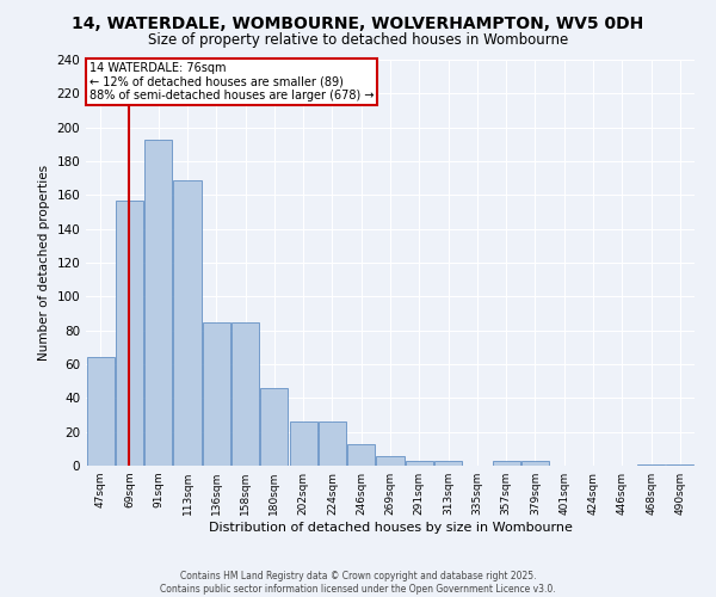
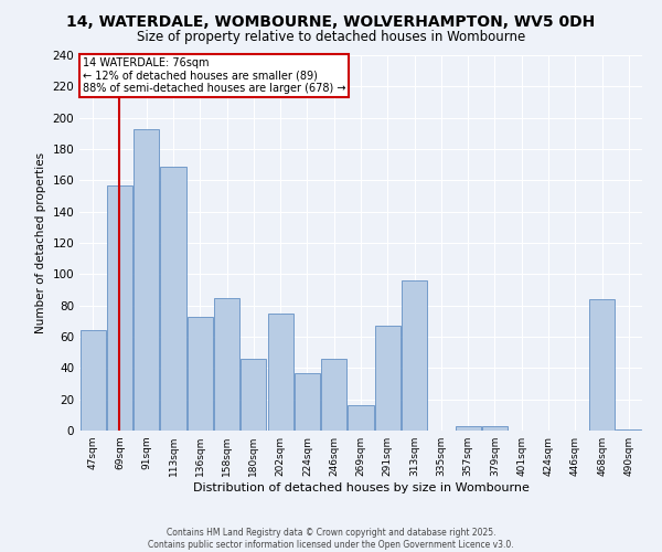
136sqm: 85 -> 73
202sqm: 26 -> 75
224sqm: 26 -> 37
246sqm: 13 -> 46
269sqm: 6 -> 16
291sqm: 3 -> 67
313sqm: 3 -> 96
468sqm: 1 -> 84
